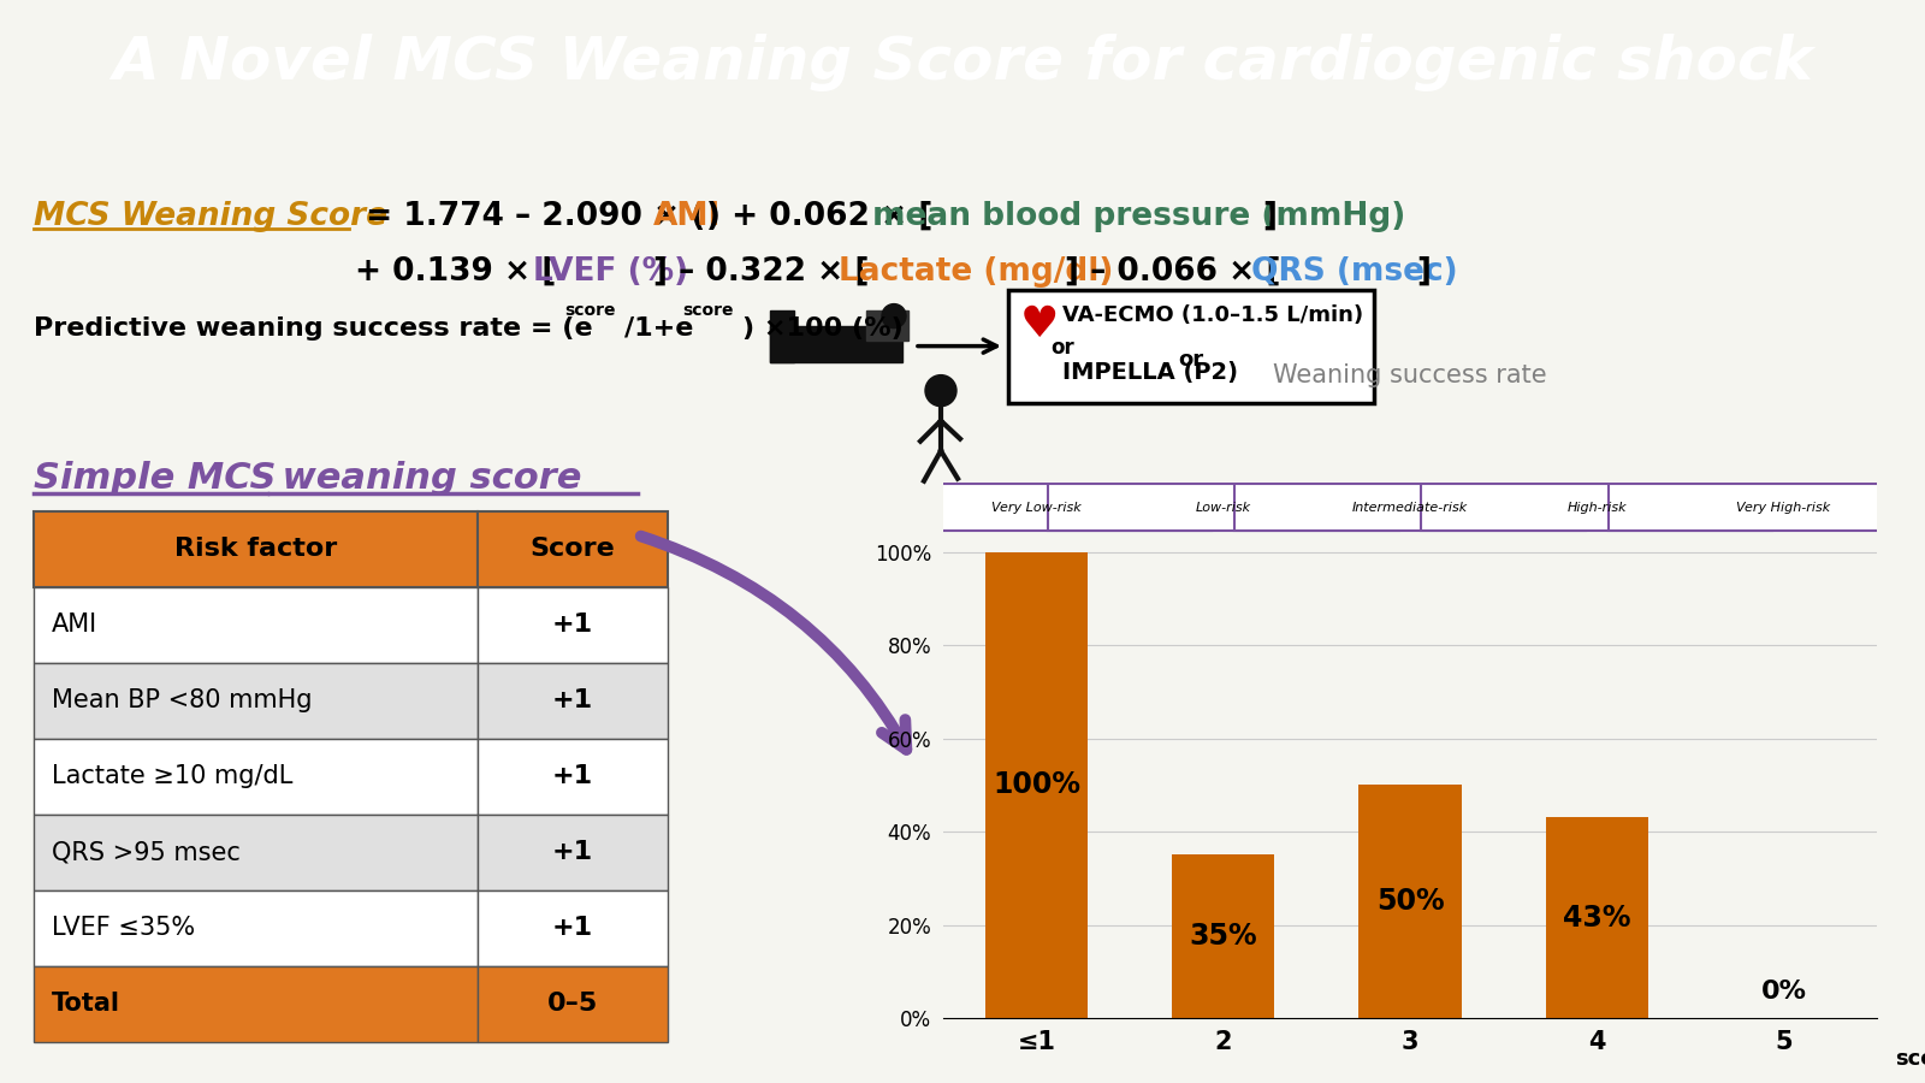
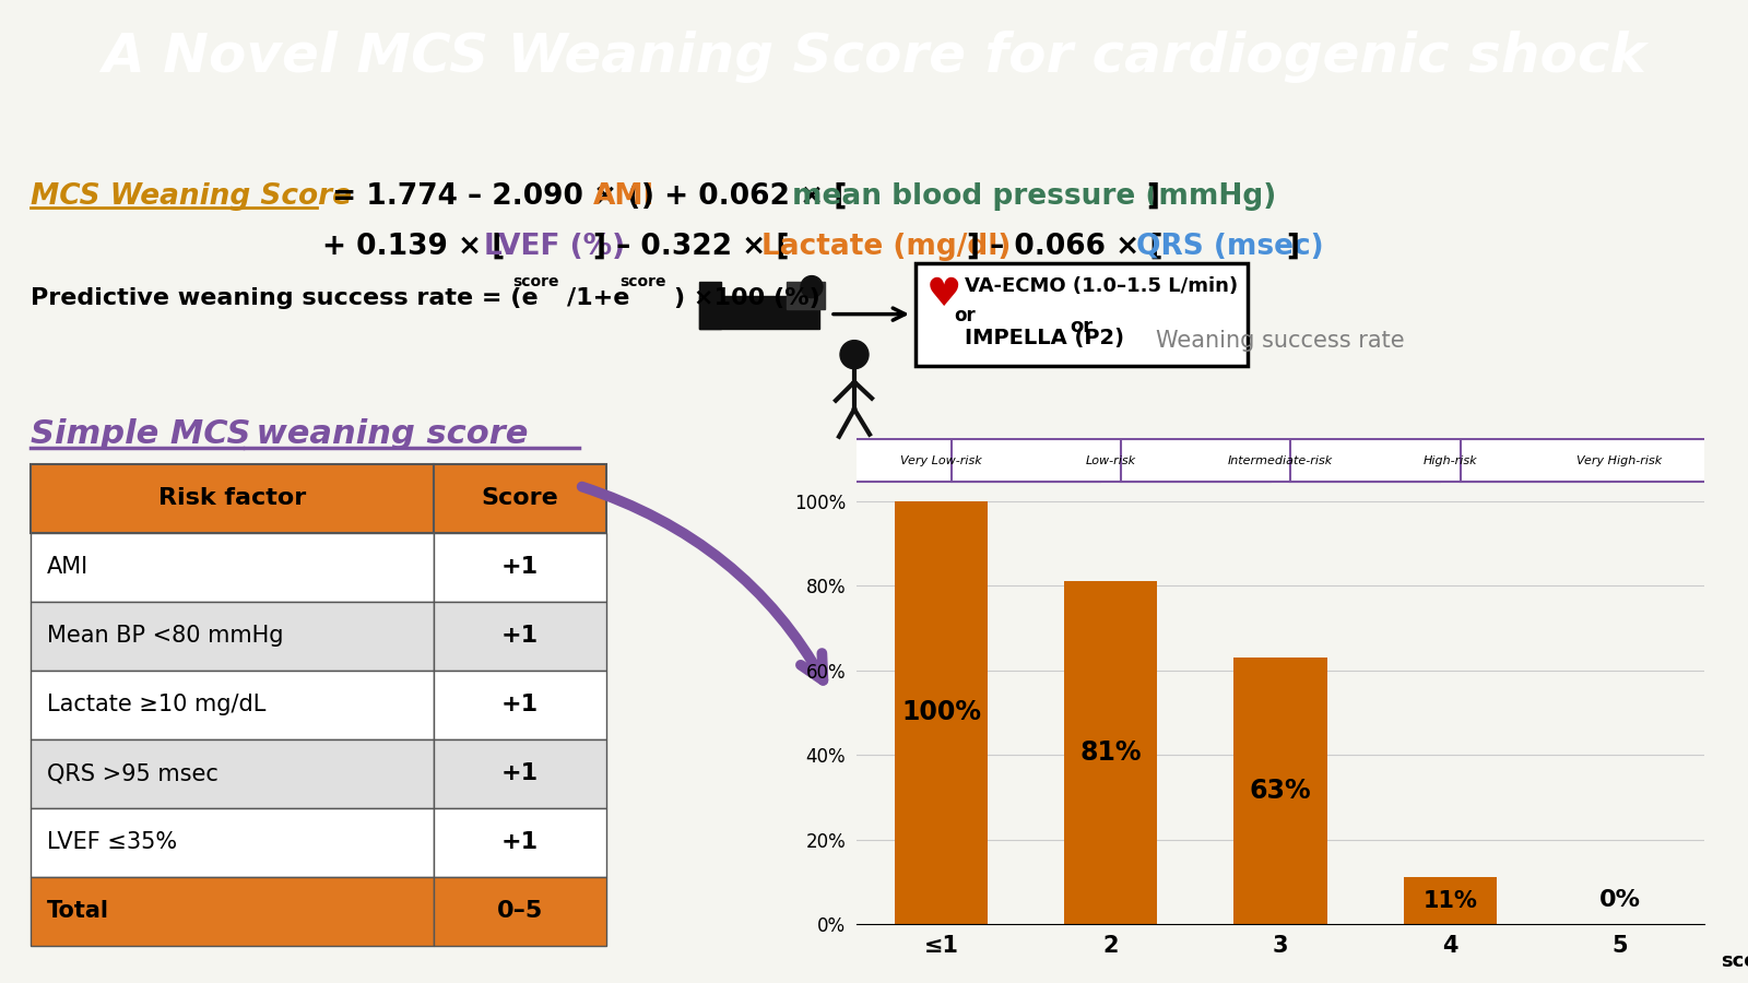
2: 35% -> 81%
3: 50% -> 63%
4: 43% -> 11%
